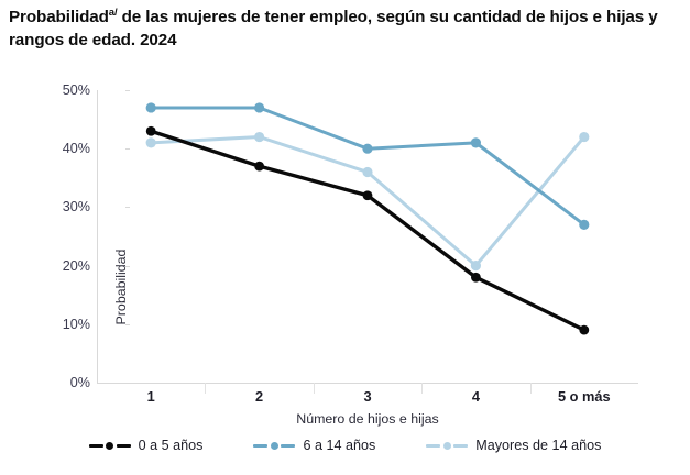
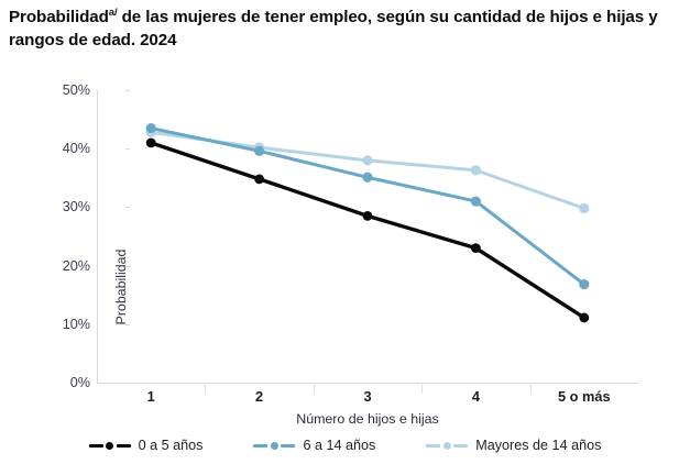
0 a 5 años/1: 43% -> 41%
6 a 14 años/1: 47% -> 44%
Mayores de 14 años/1: 41% -> 43%
0 a 5 años/2: 37% -> 35%
6 a 14 años/2: 47% -> 40%
Mayores de 14 años/2: 42% -> 40%
0 a 5 años/3: 32% -> 28%
6 a 14 años/3: 40% -> 35%
Mayores de 14 años/3: 36% -> 38%
0 a 5 años/4: 18% -> 23%
6 a 14 años/4: 41% -> 31%
Mayores de 14 años/4: 20% -> 36%
0 a 5 años/5 o más: 9% -> 11%
6 a 14 años/5 o más: 27% -> 17%
Mayores de 14 años/5 o más: 42% -> 30%
